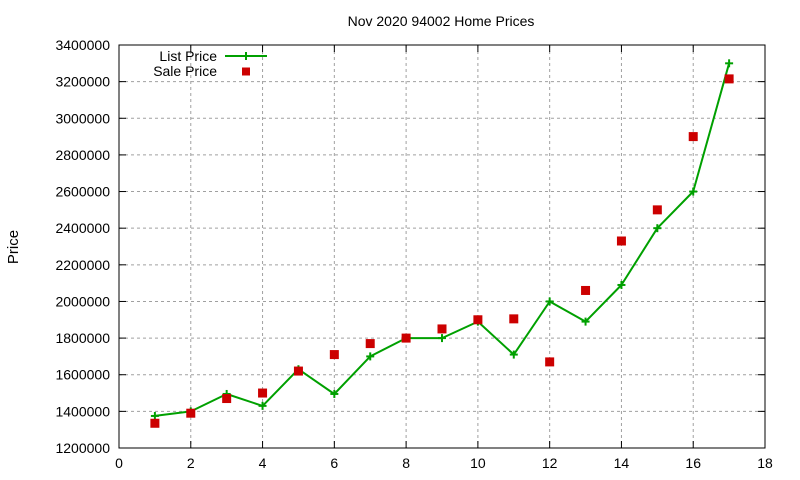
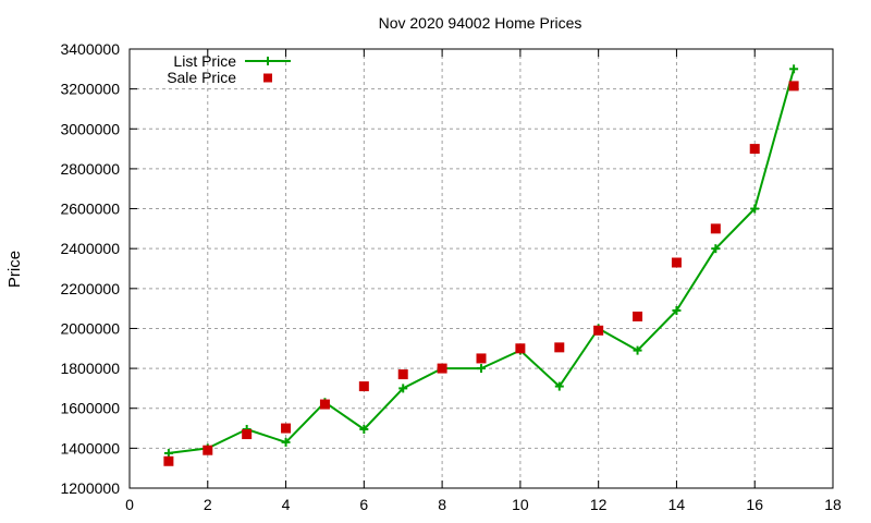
Sale Price/12: 1670000 -> 1990000
